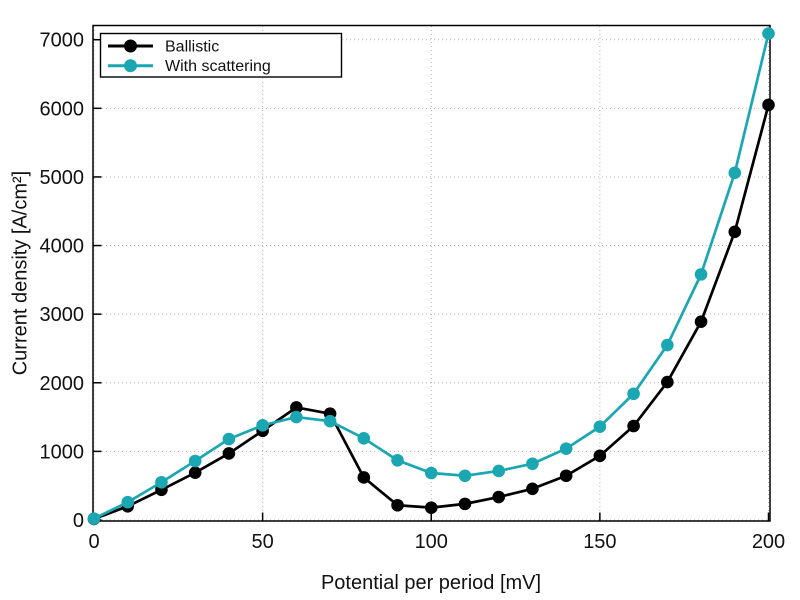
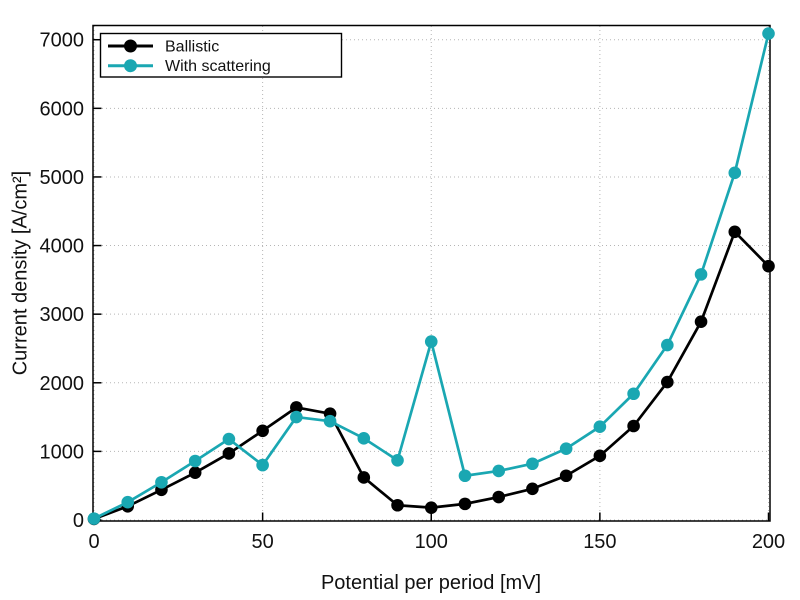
With scattering/50: 1400 -> 800
With scattering/100: 700 -> 2600
Ballistic/200: 6000 -> 3700
